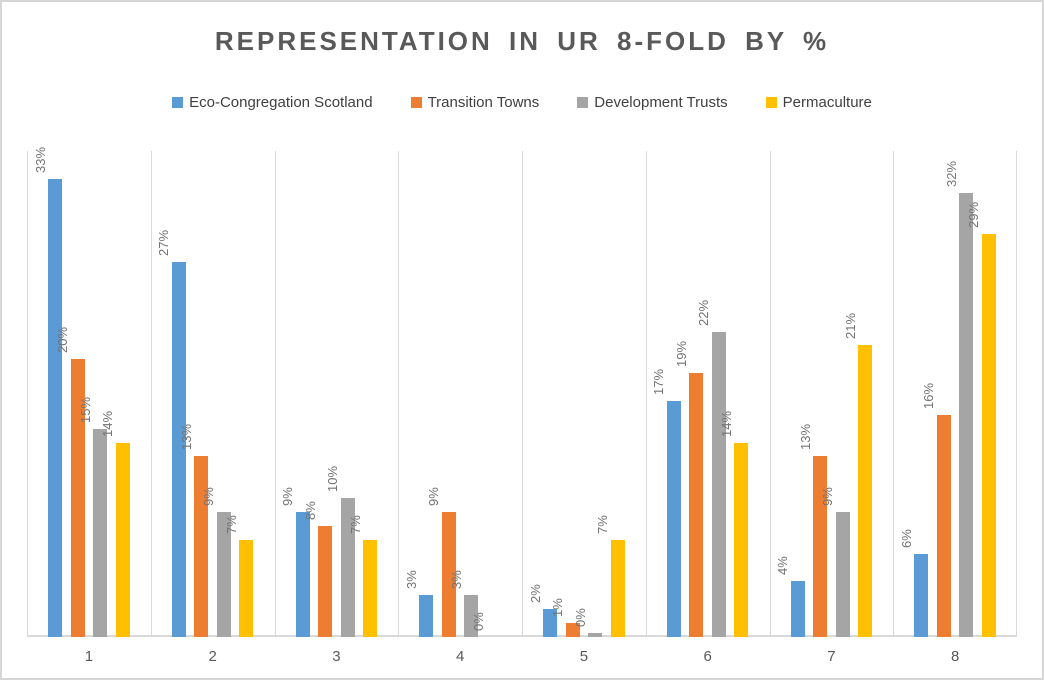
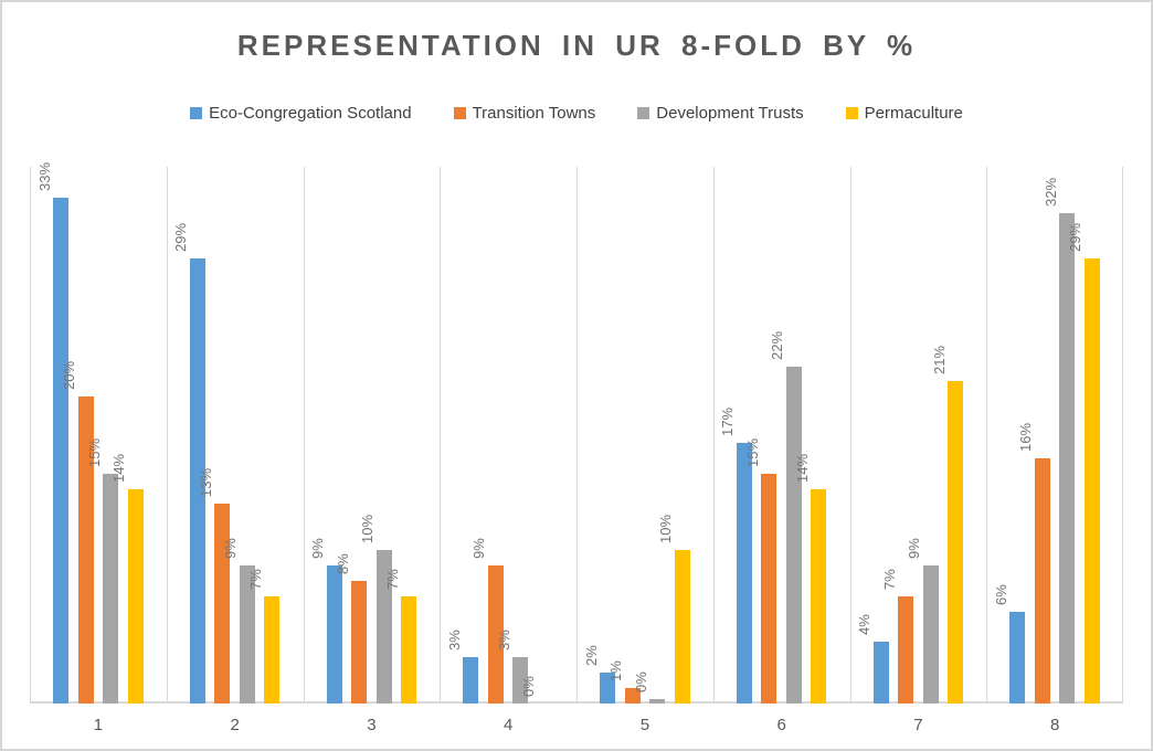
Eco-Congregation Scotland/2: 27% -> 29%
Permaculture/5: 7% -> 10%
Transition Towns/6: 19% -> 15%
Transition Towns/7: 13% -> 7%
